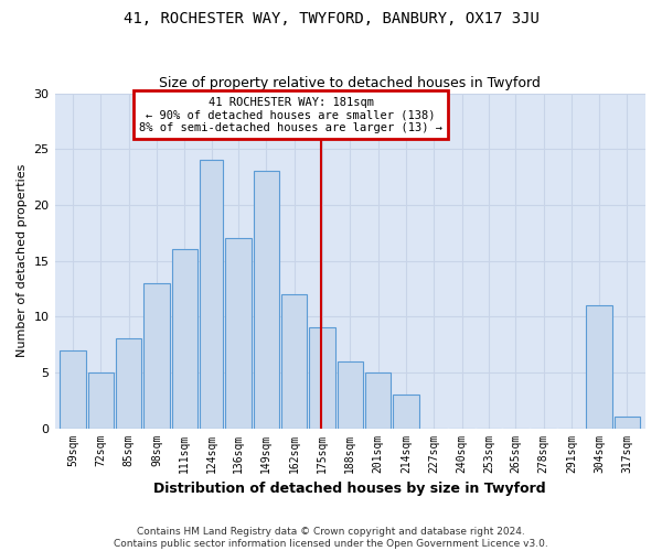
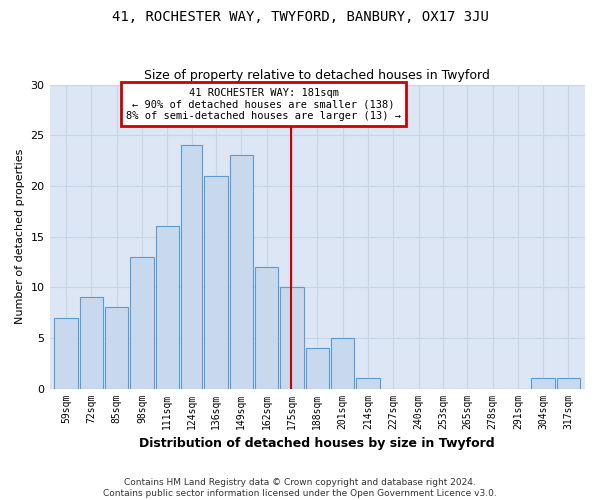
72sqm: 5 -> 9
136sqm: 17 -> 21
175sqm: 9 -> 10
188sqm: 6 -> 4
214sqm: 3 -> 1
304sqm: 11 -> 1
